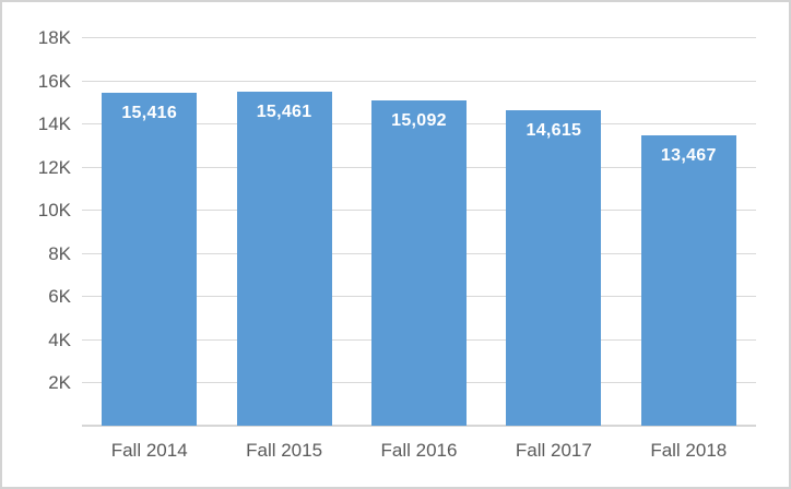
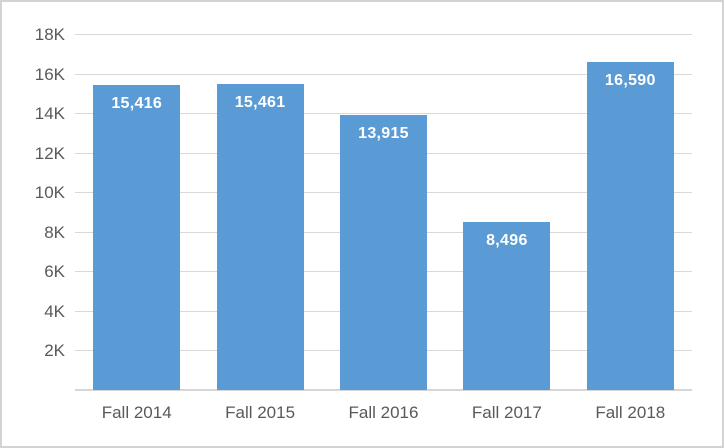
Fall 2016: 15,092 -> 13,915
Fall 2017: 14,615 -> 8,496
Fall 2018: 13,467 -> 16,590
